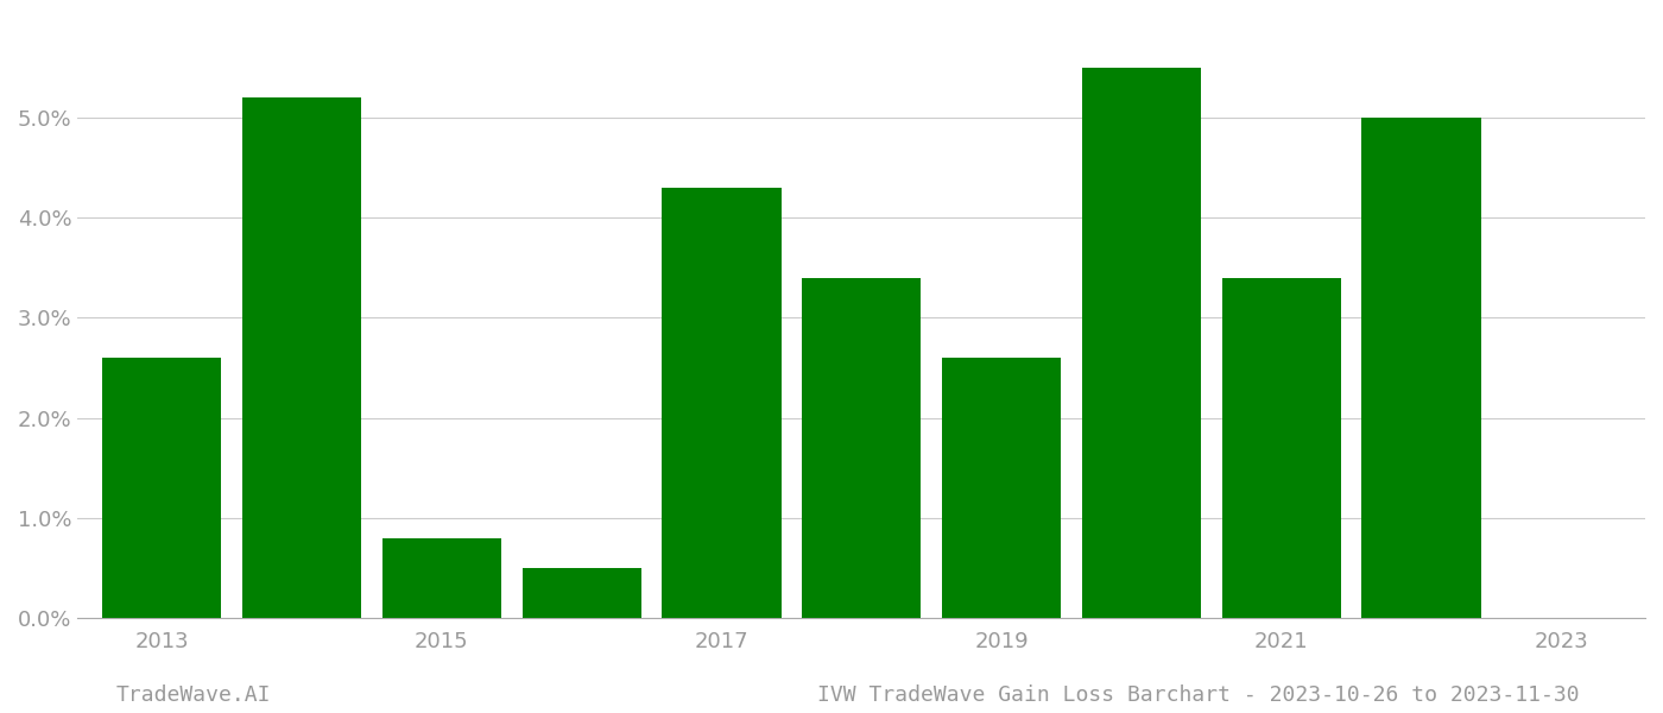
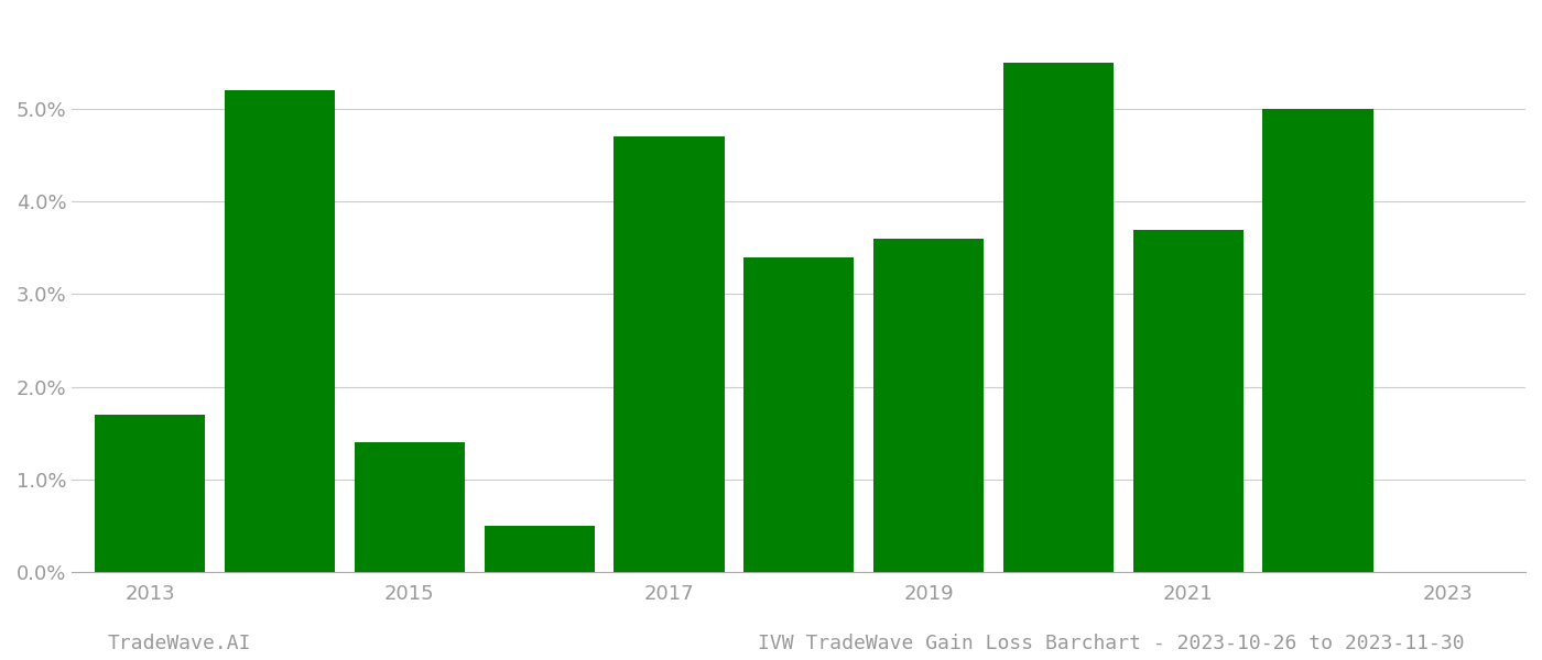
2013: 2.6% -> 1.7%
2015: 0.8% -> 1.4%
2017: 4.3% -> 4.7%
2019: 2.6% -> 3.6%
2021: 3.4% -> 3.7%
